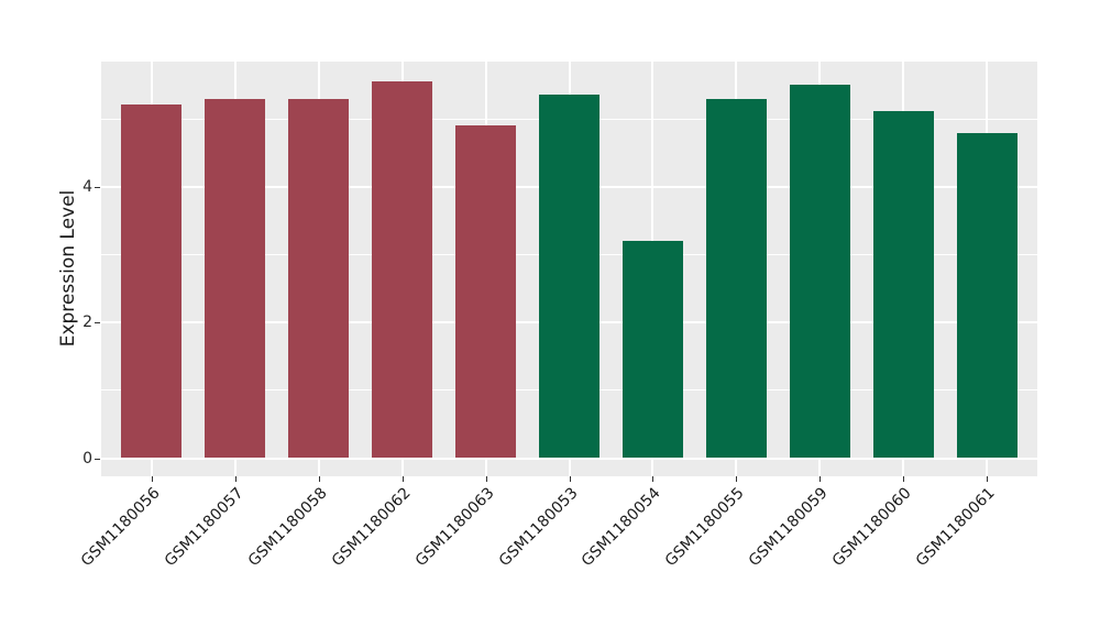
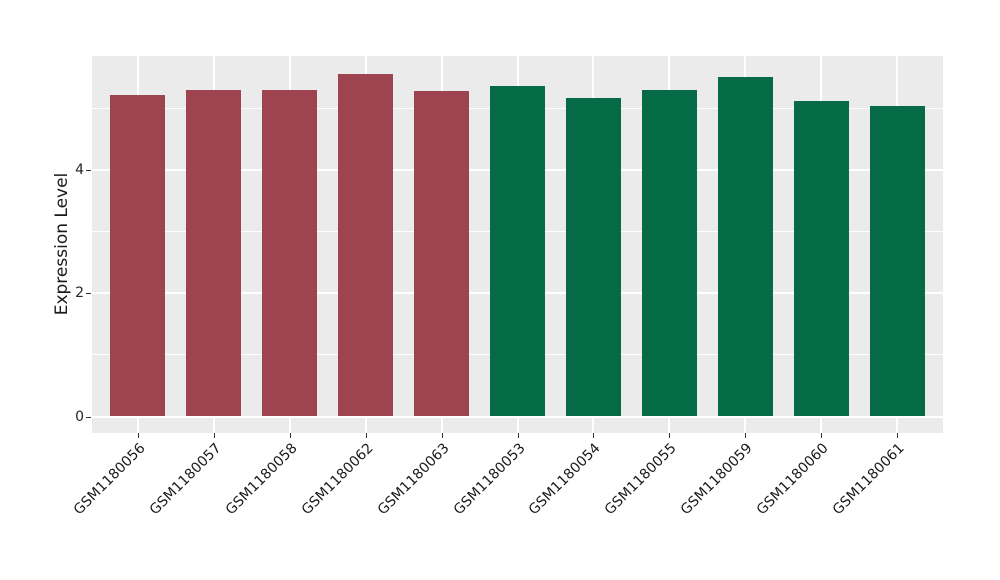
GSM1180063: 4.9 -> 5.3
GSM1180054: 3.2 -> 5.2
GSM1180061: 4.8 -> 5.0
